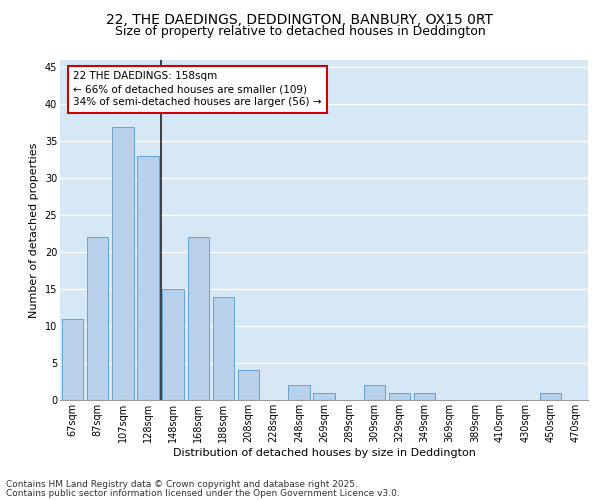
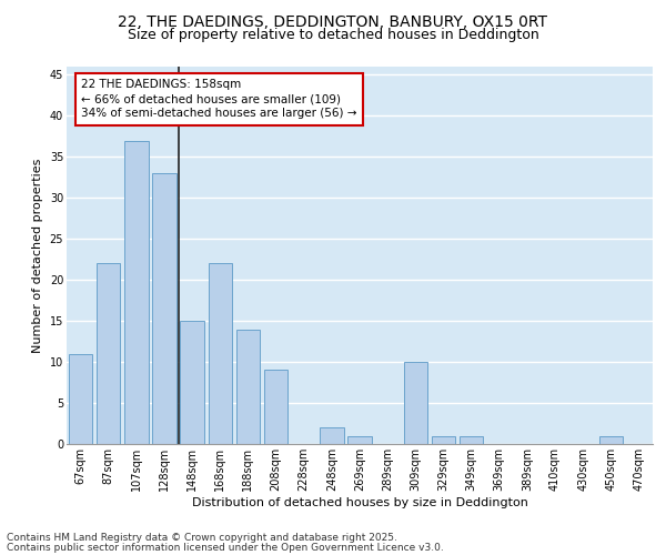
208sqm: 4 -> 9
309sqm: 2 -> 10
